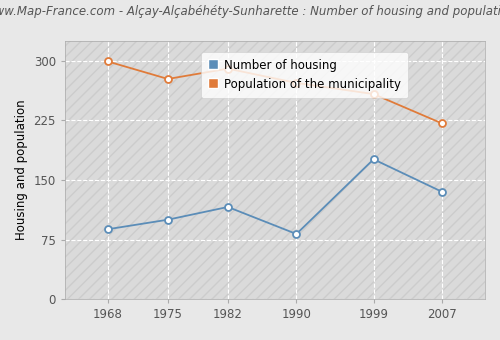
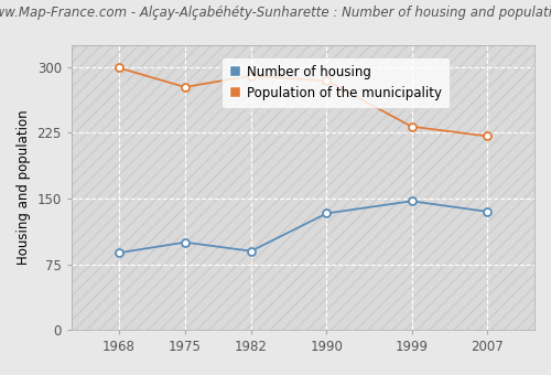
Number of housing/1982: 116 -> 90
Number of housing/1990: 82 -> 133
Population of the municipality/1990: 272 -> 284
Number of housing/1999: 176 -> 147
Population of the municipality/1999: 258 -> 232
